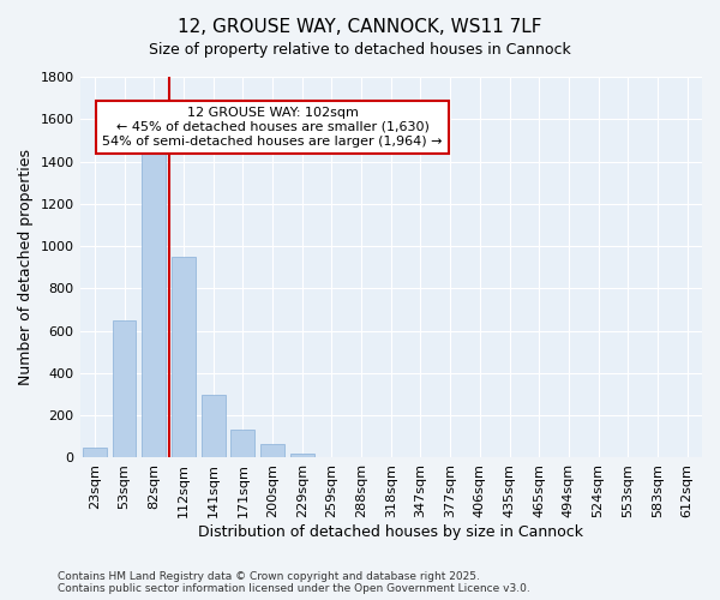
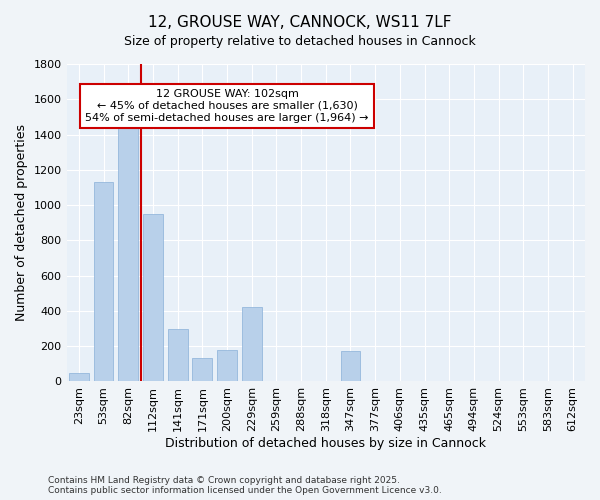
53sqm: 650 -> 1130
200sqm: 60 -> 180
229sqm: 20 -> 420
347sqm: 0 -> 170
